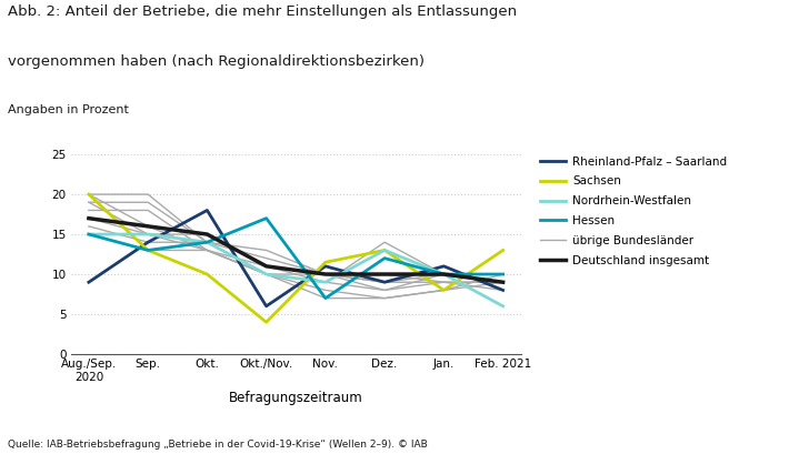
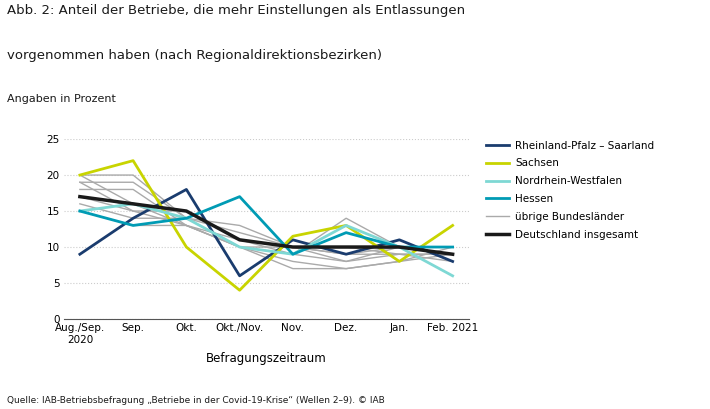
Sachsen/Sep.: 13.0 -> 22.0
Nordrhein-Westfalen/Sep.: 15 -> 16
Hessen/Nov.: 7 -> 9
